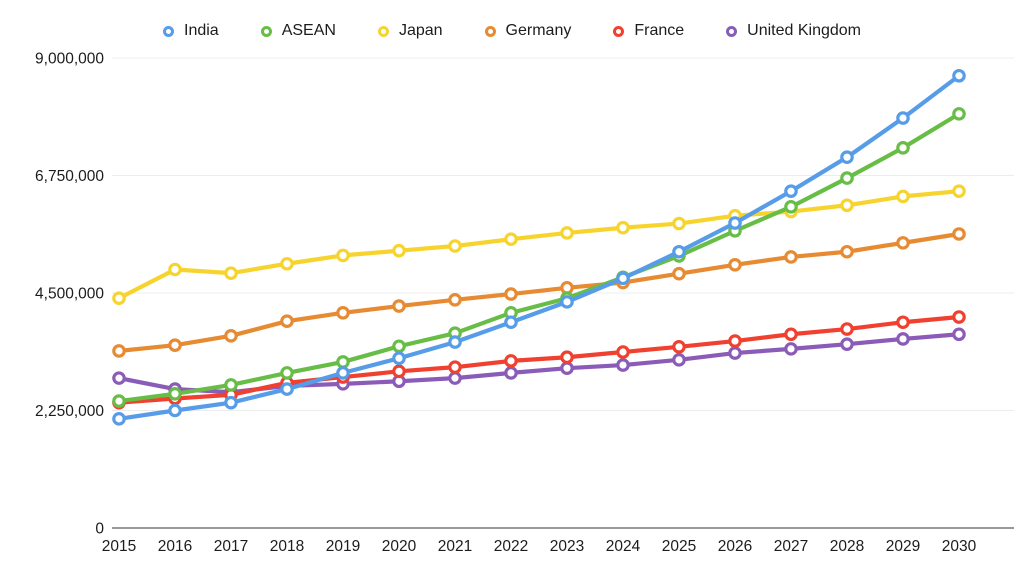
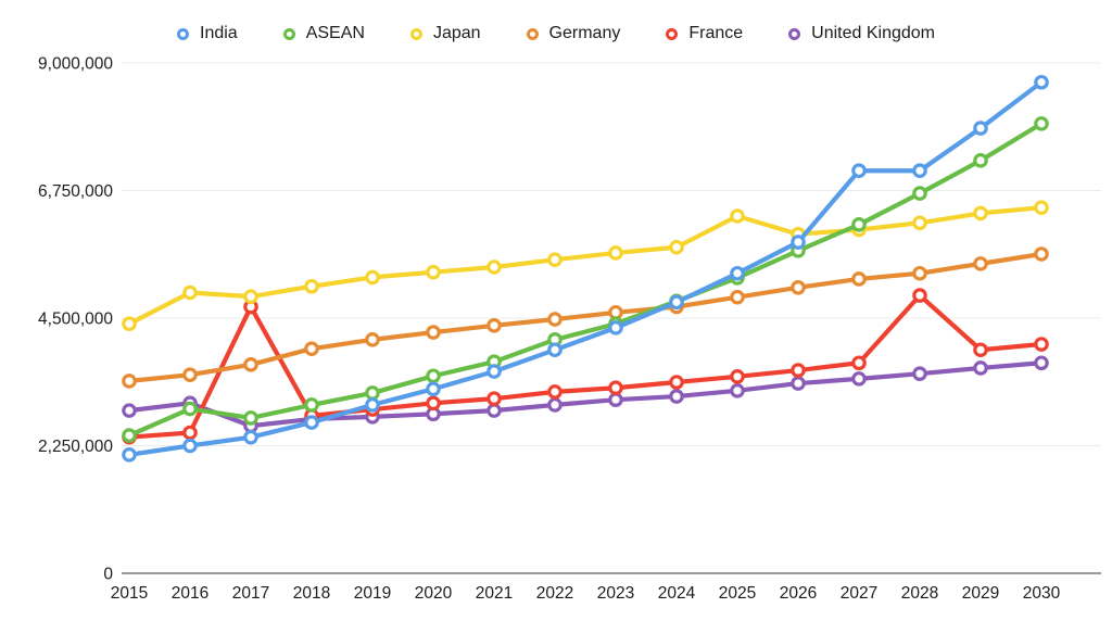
ASEAN/2016: 2600000 -> 2900000
United Kingdom/2016: 2700000 -> 3000000
France/2017: 2600000 -> 4700000
Japan/2025: 5800000 -> 6300000
India/2027: 6400000 -> 7100000
France/2028: 3800000 -> 4900000
